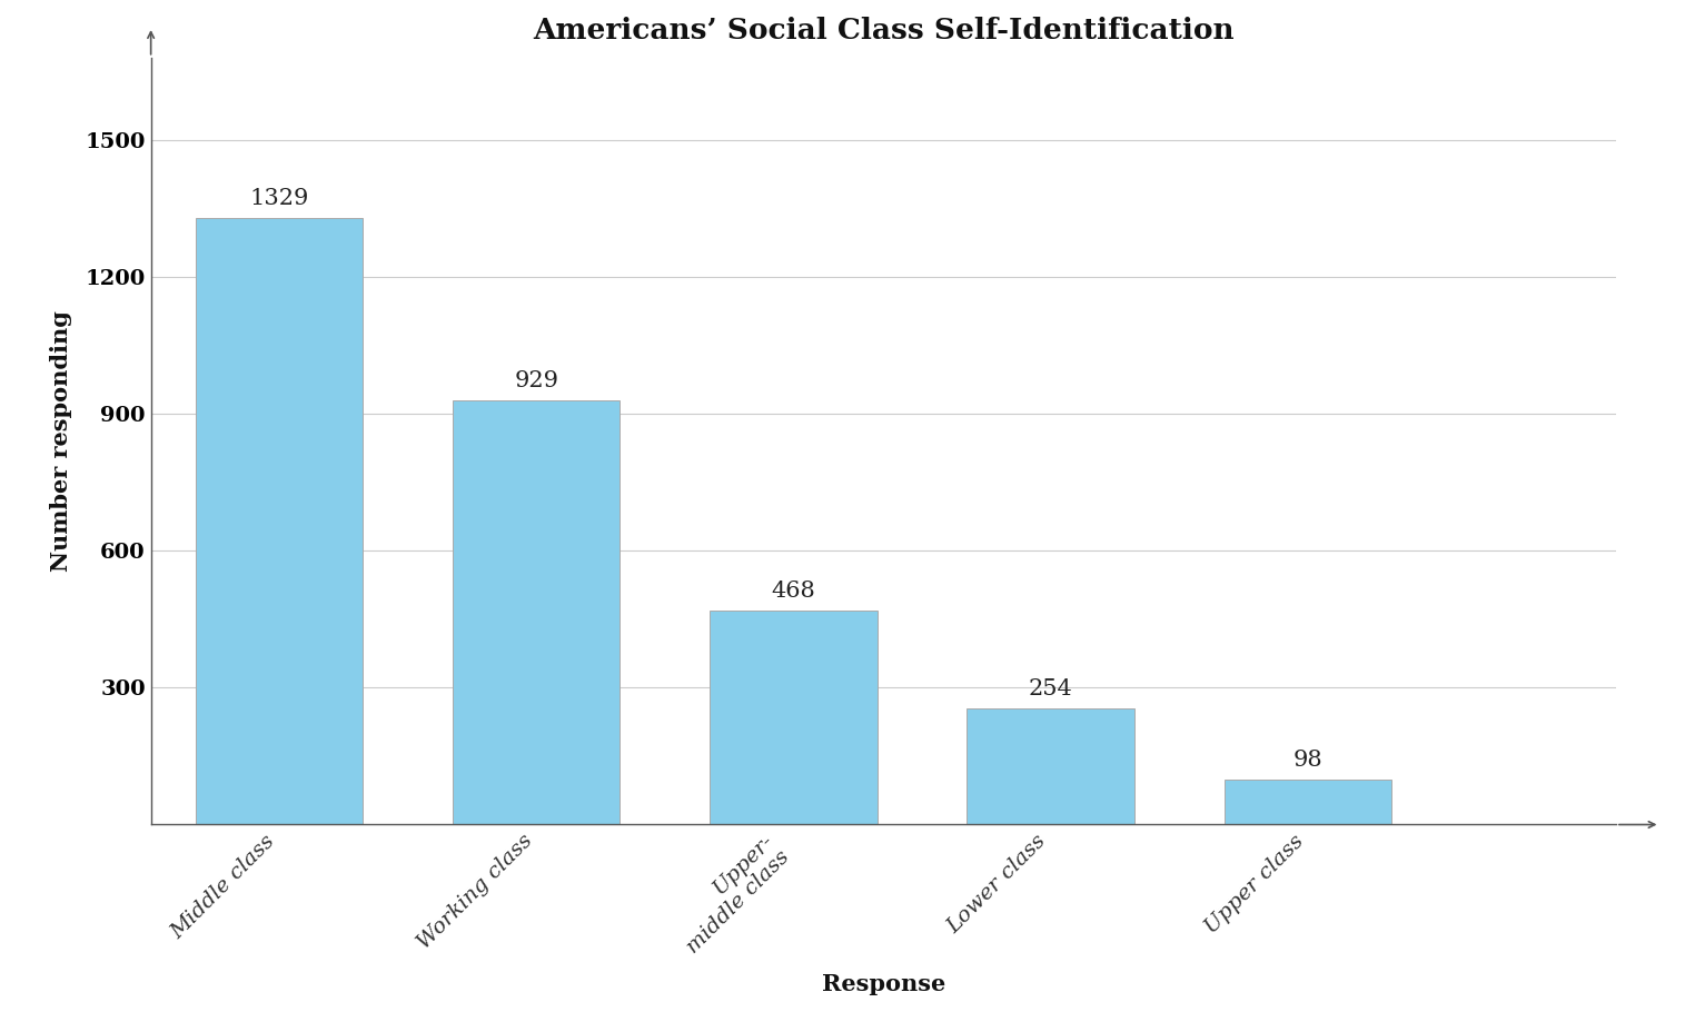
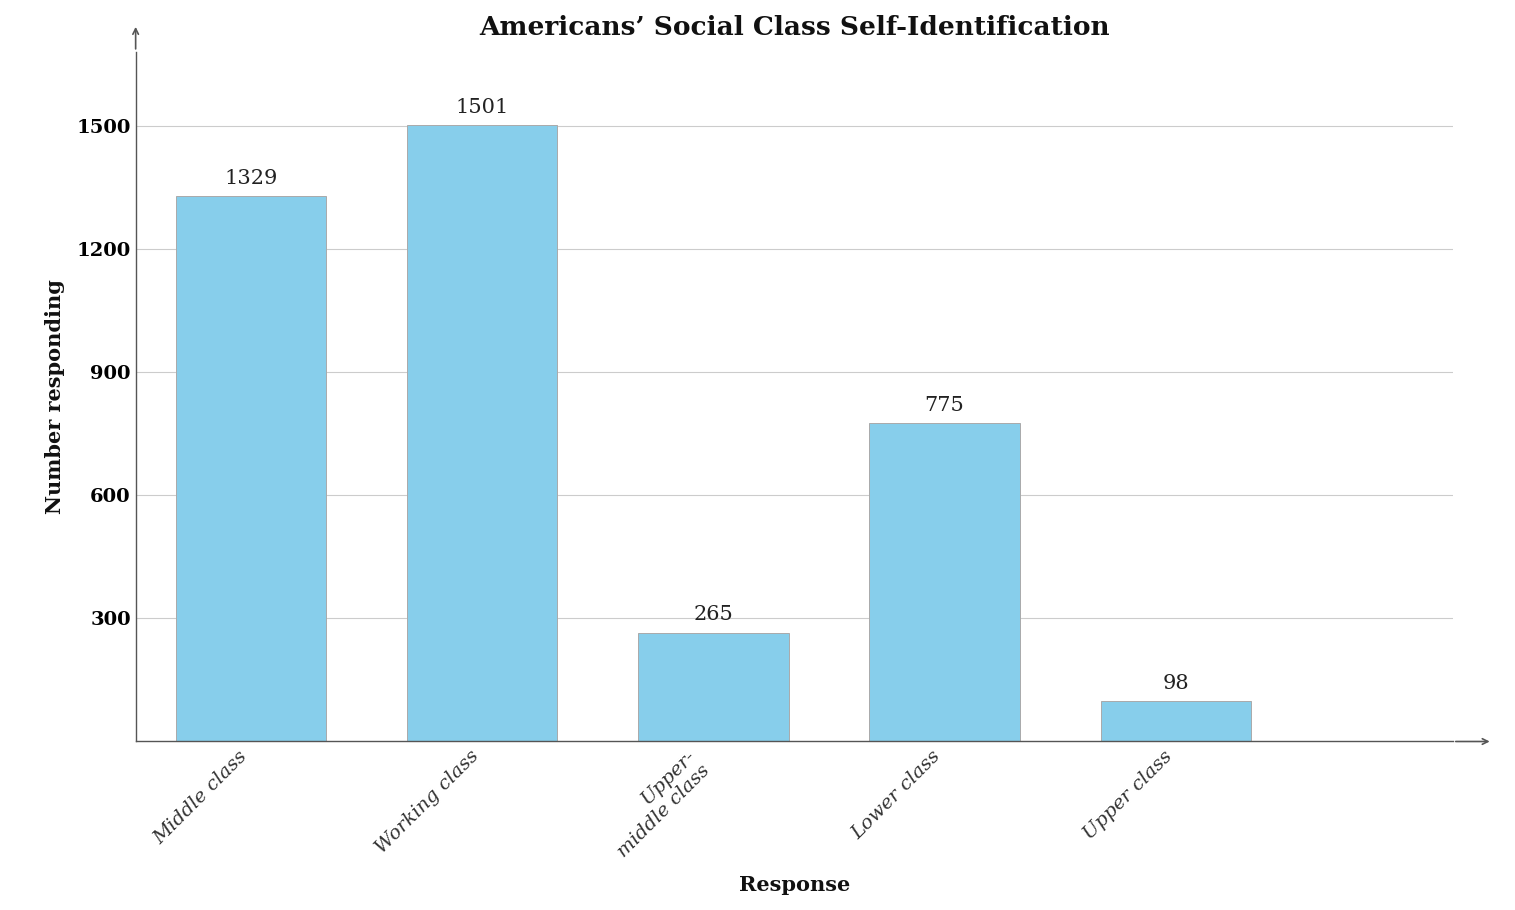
Working class: 929 -> 1501
Upper- middle class: 468 -> 265
Lower class: 254 -> 775
